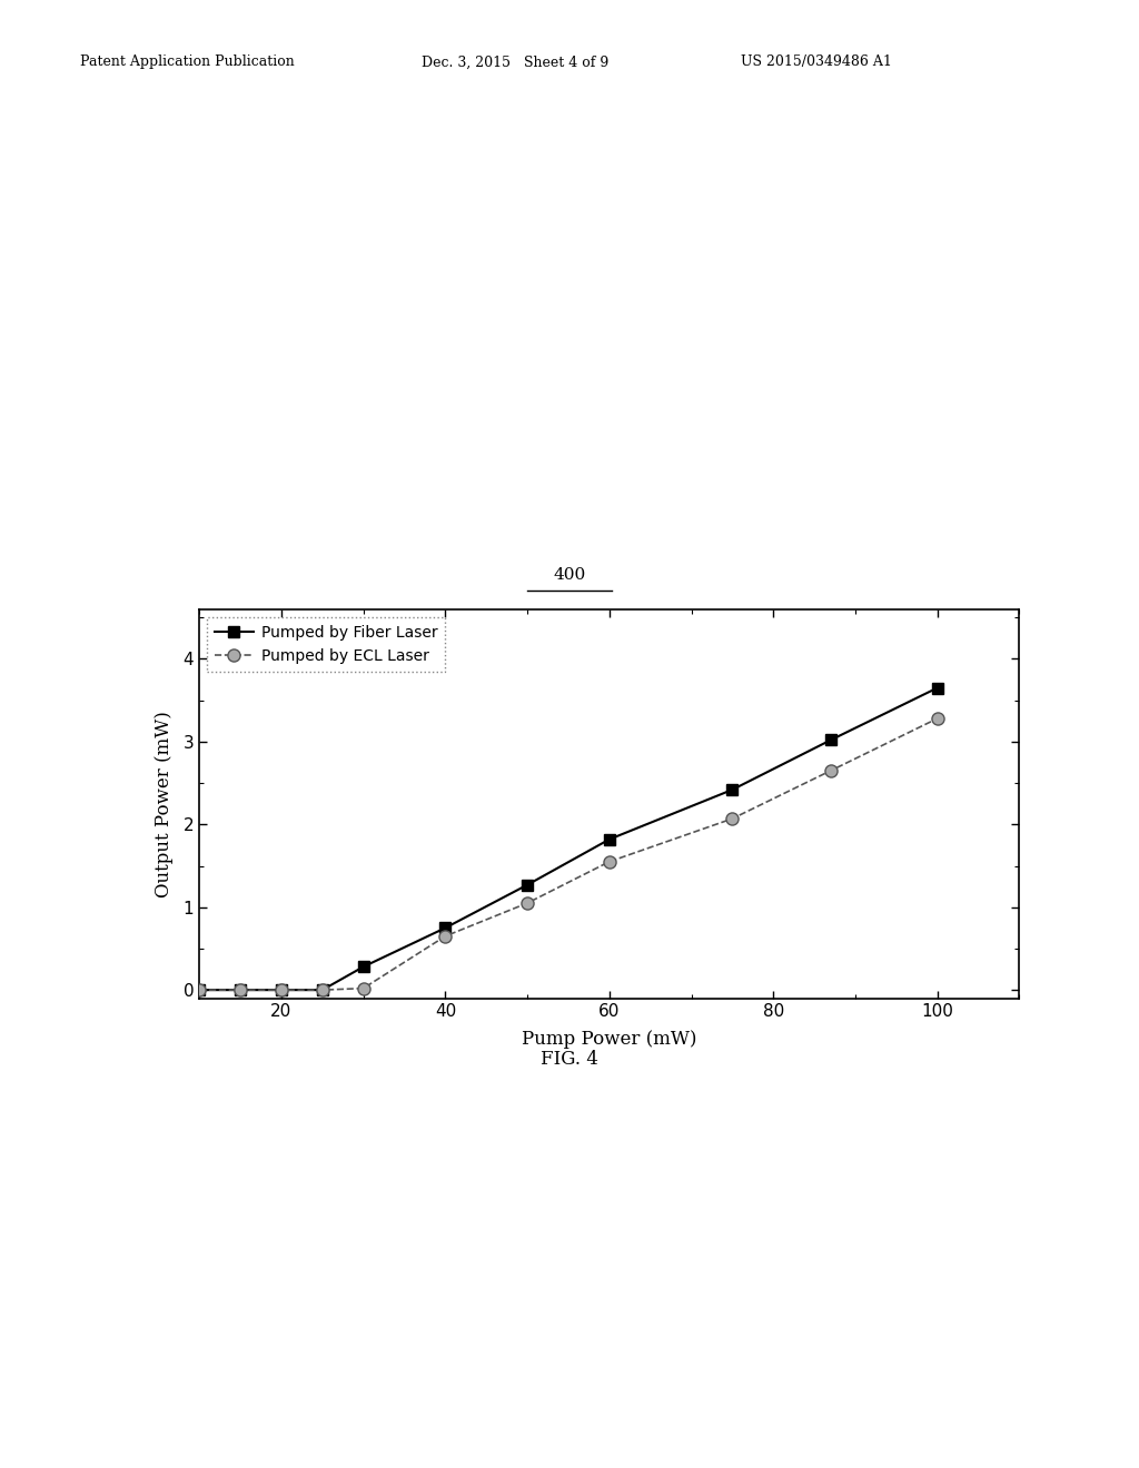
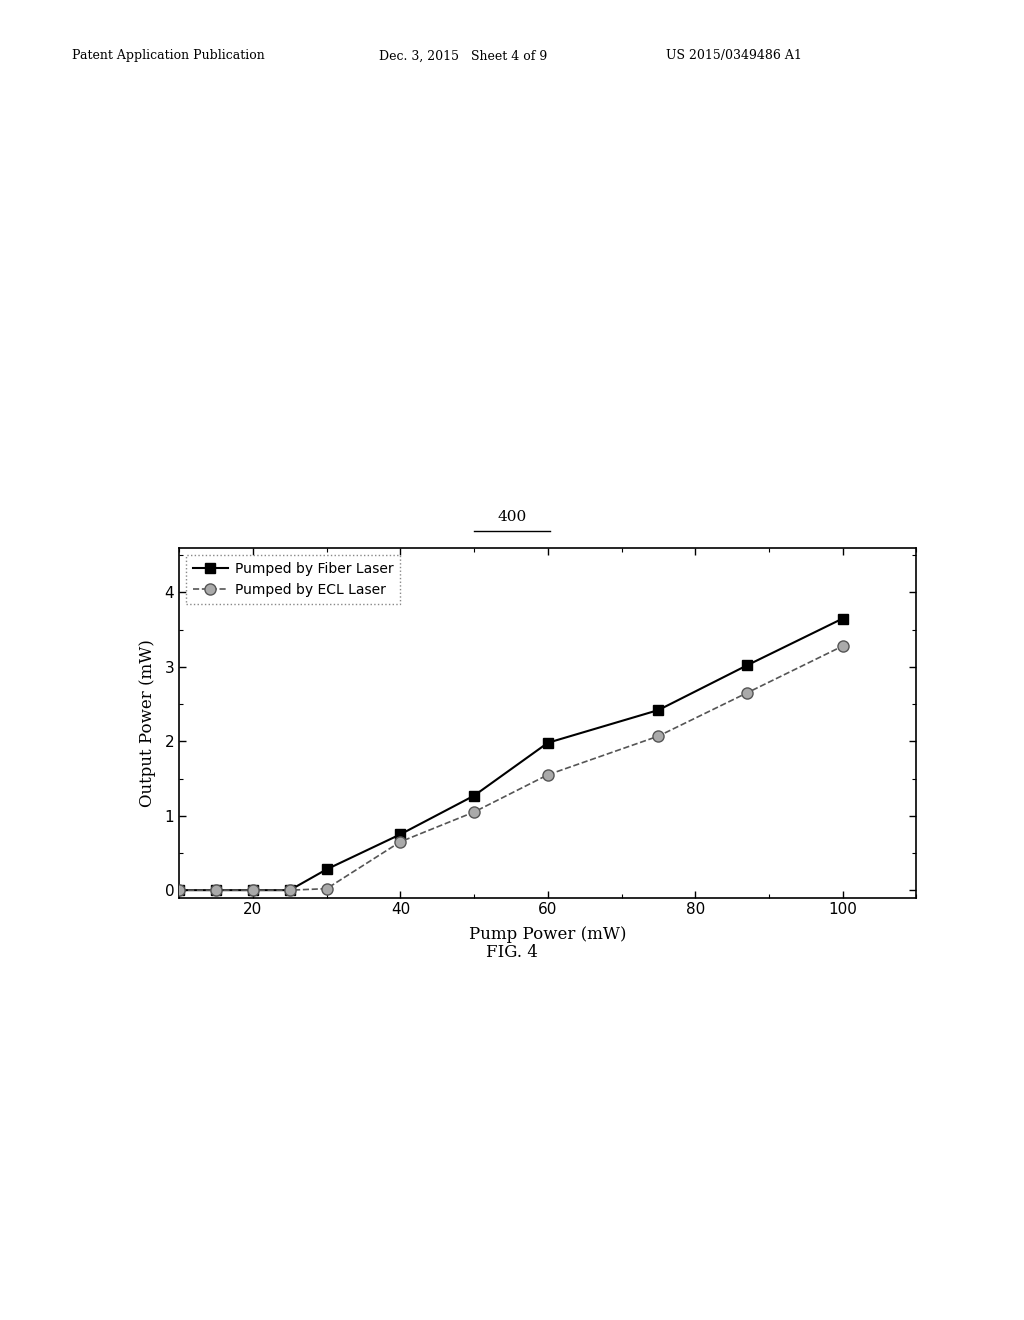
Pumped by Fiber Laser/60: 1.82 -> 1.98
